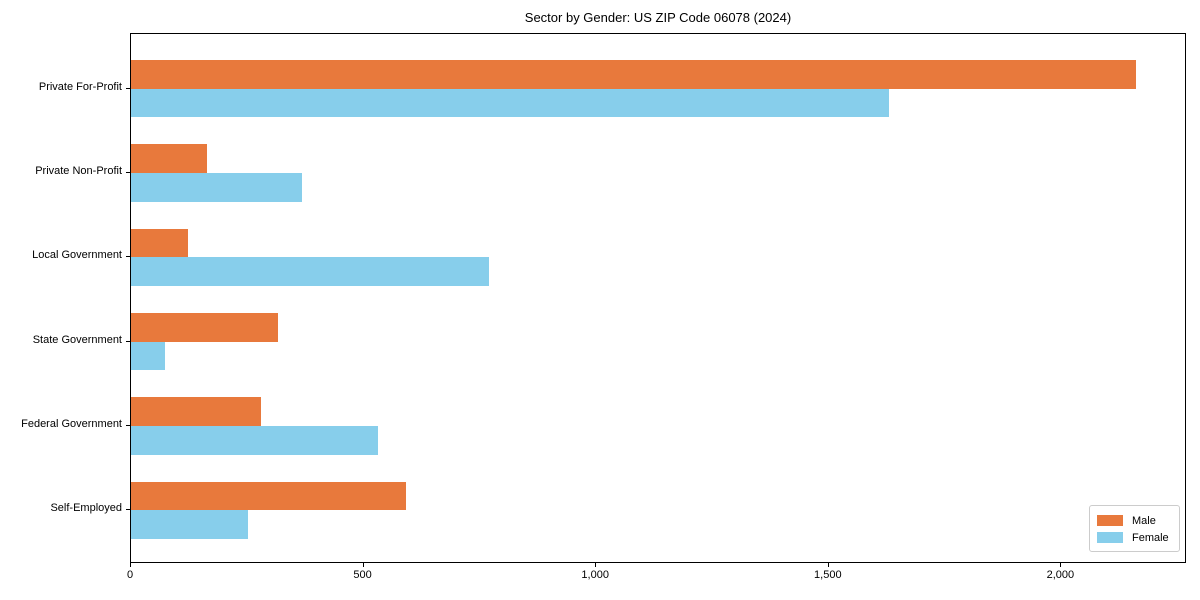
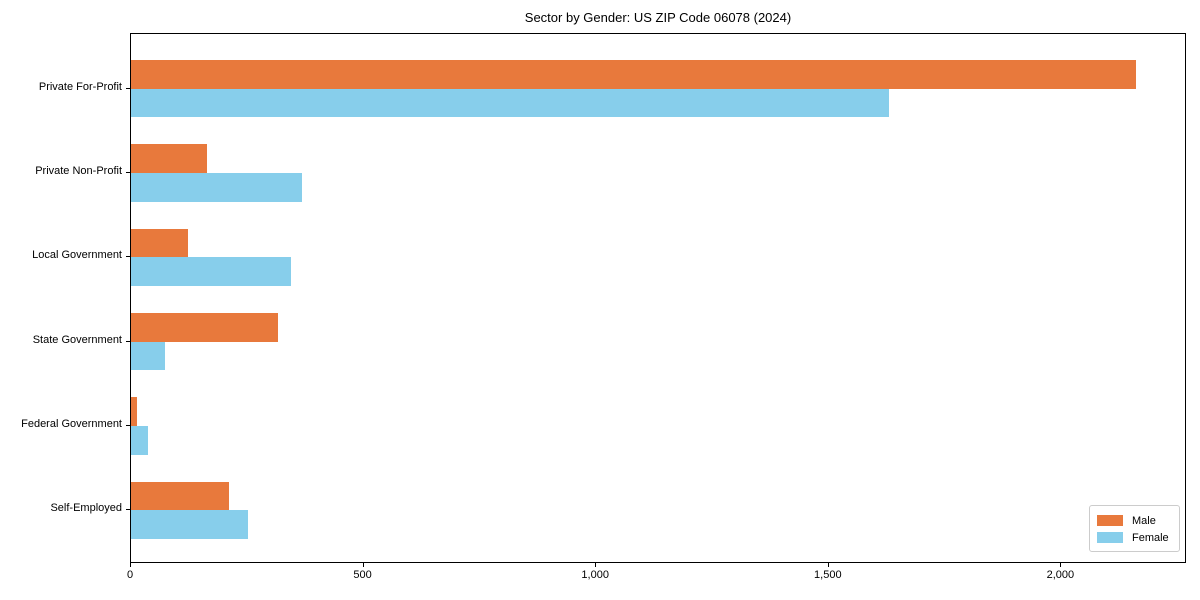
Female/Local Government: 770 -> 340
Male/Federal Government: 280 -> 10
Female/Federal Government: 530 -> 40
Male/Self-Employed: 590 -> 210
